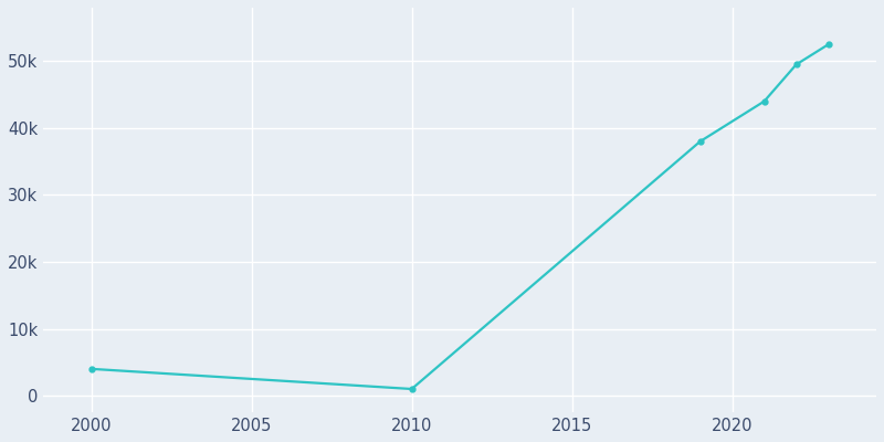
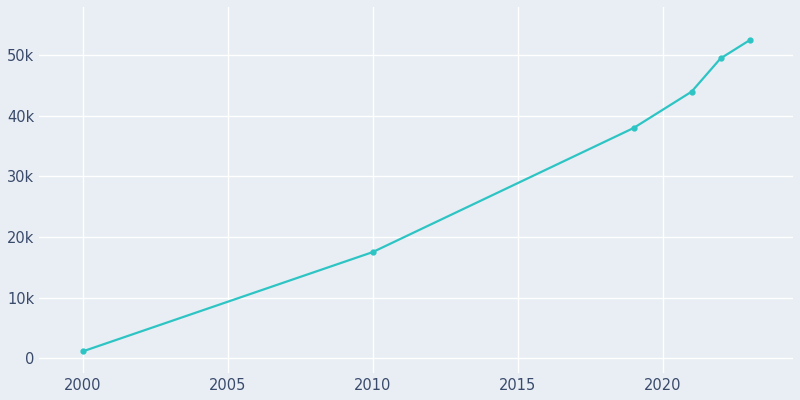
2000: 4.0k -> 1.1k
2010: 1.0k -> 17.5k
